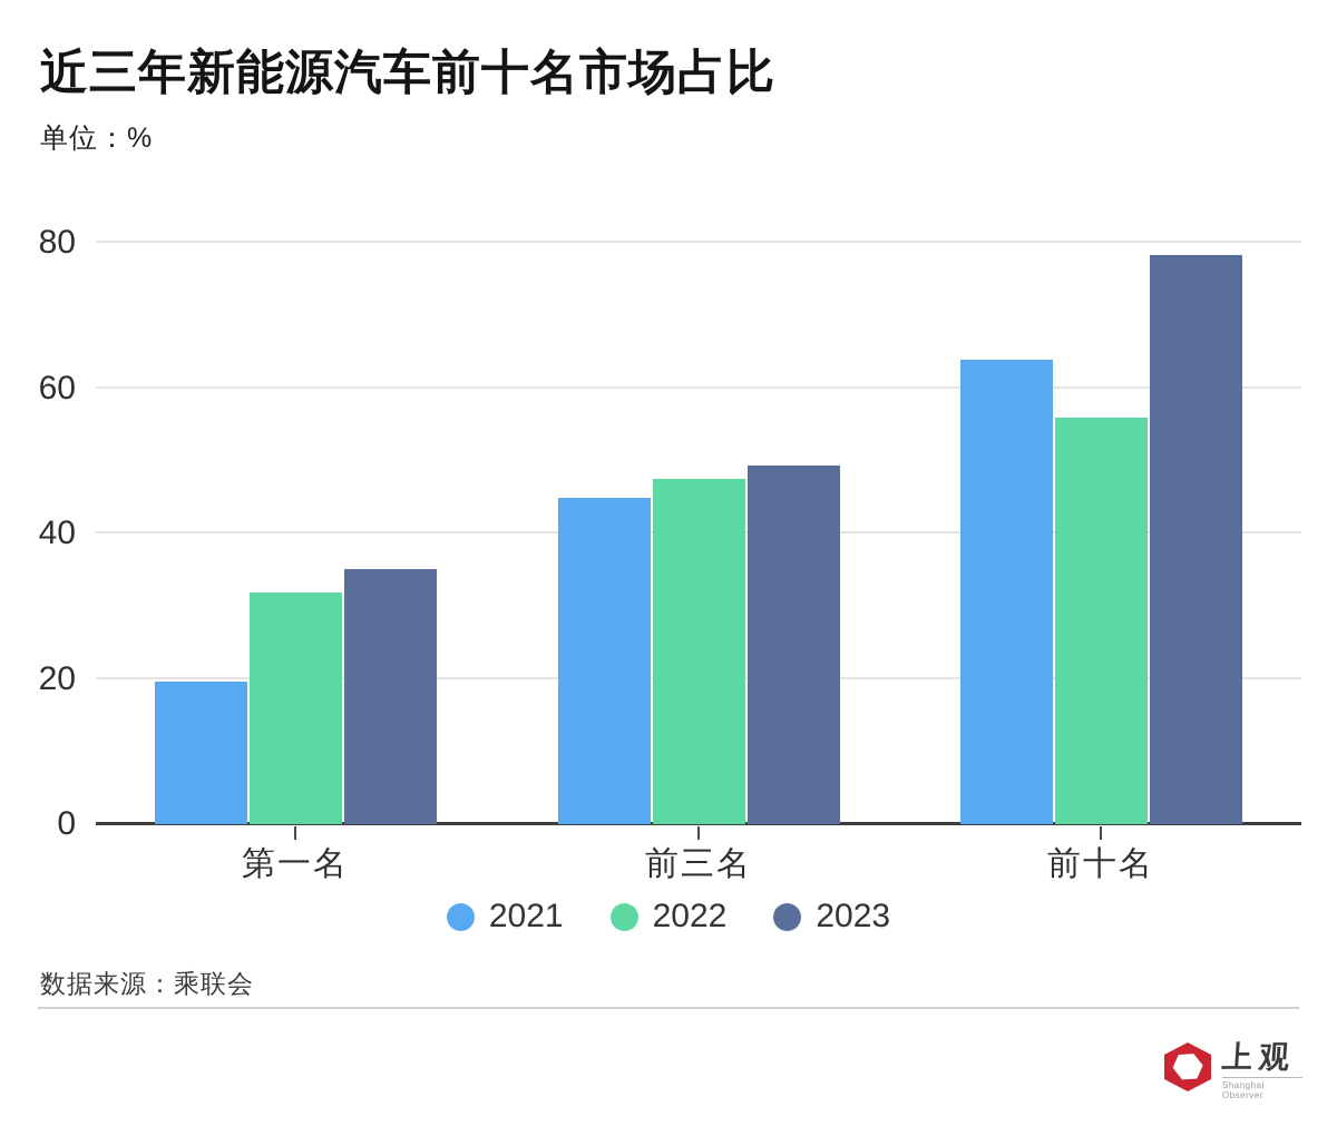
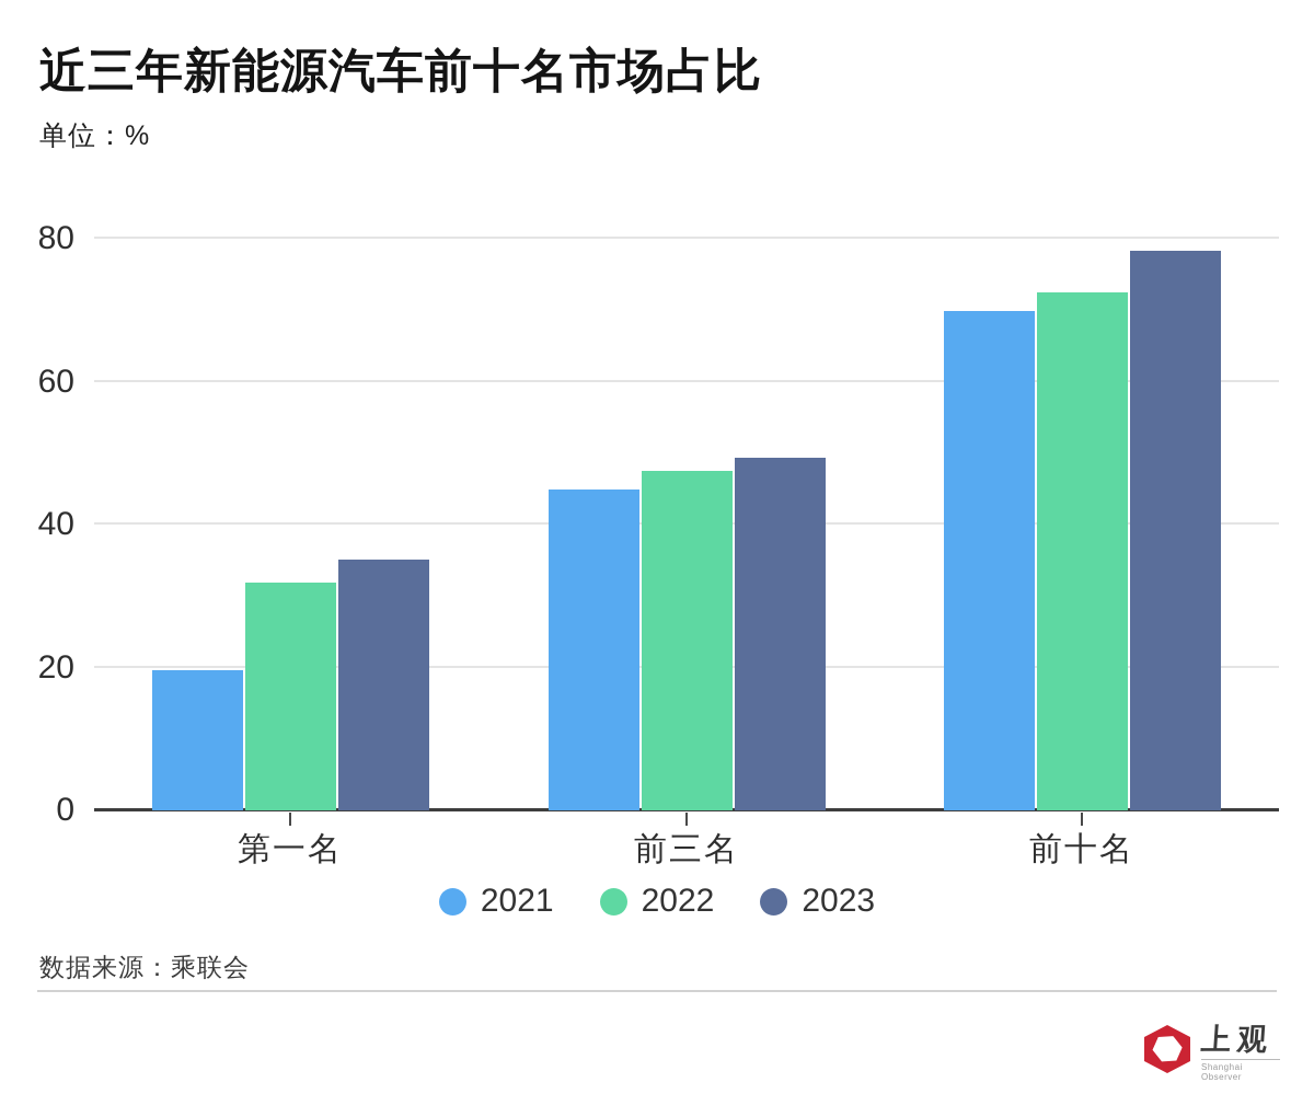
2021/前十名: 64 -> 70
2022/前十名: 56 -> 72
